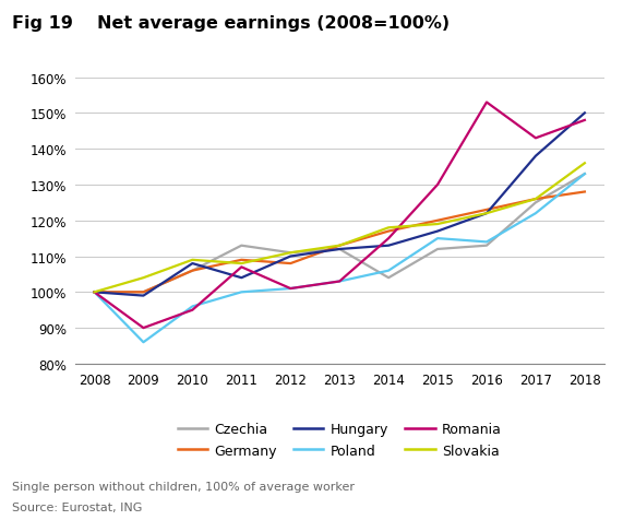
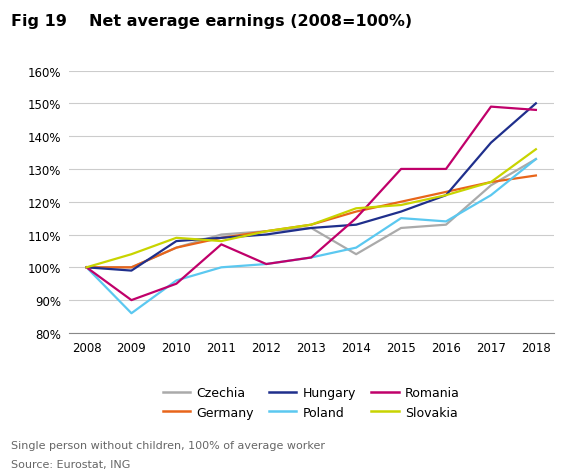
Czechia/2011: 113% -> 110%
Hungary/2011: 104% -> 109%
Germany/2012: 108% -> 111%
Romania/2016: 153% -> 130%
Romania/2017: 143% -> 149%
